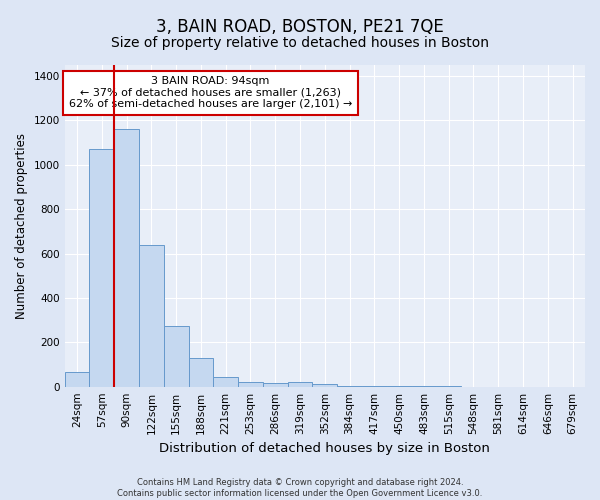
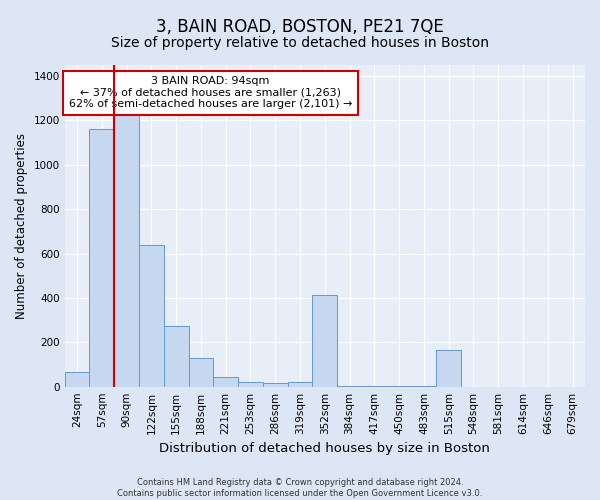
57sqm: 1070 -> 1160
90sqm: 1160 -> 1235
352sqm: 10 -> 415
515sqm: 1 -> 165
